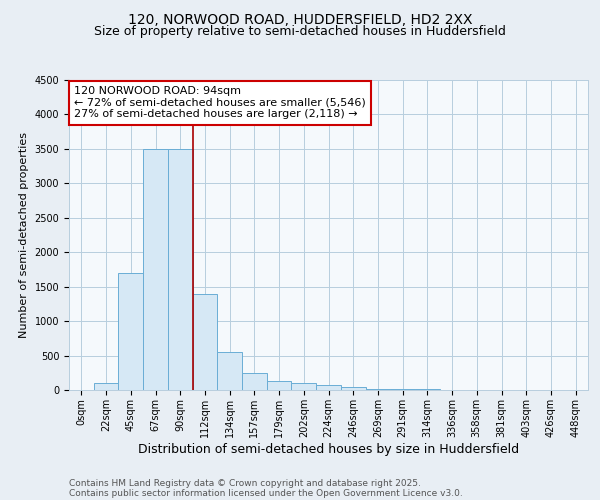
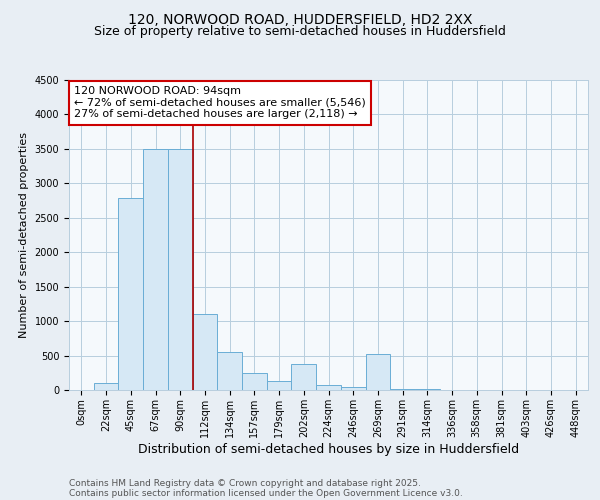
45sqm: 1700 -> 2780
112sqm: 1400 -> 1100
202sqm: 100 -> 380
269sqm: 20 -> 520
